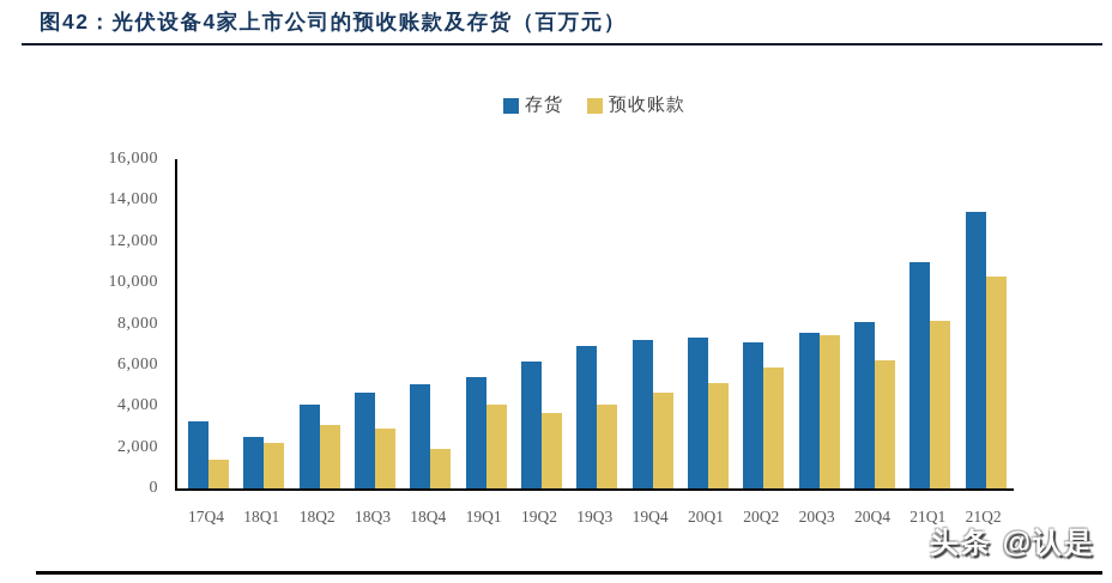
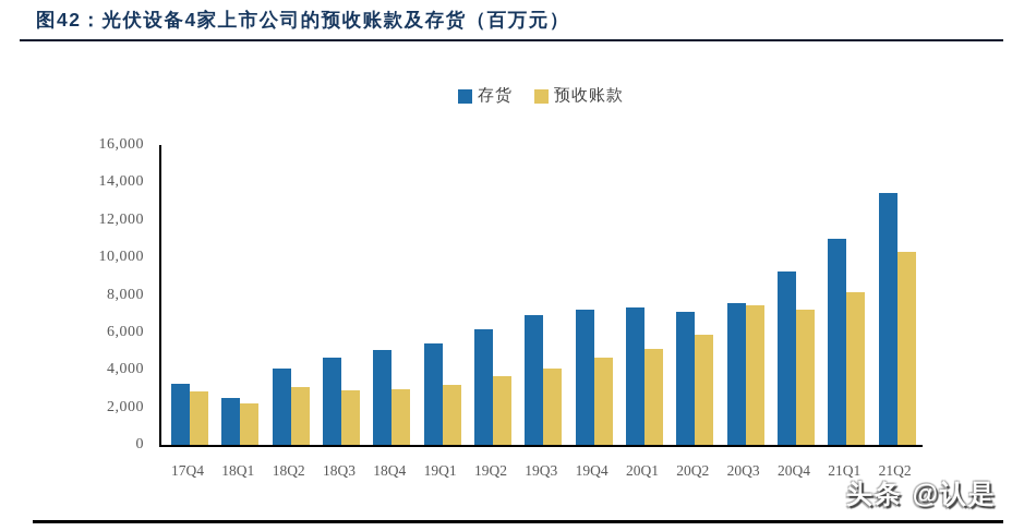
预收账款/17Q4: 1400 -> 2900
预收账款/18Q4: 1900 -> 3000
预收账款/19Q1: 4100 -> 3200
存货/20Q4: 8100 -> 9300
预收账款/20Q4: 6200 -> 7200
